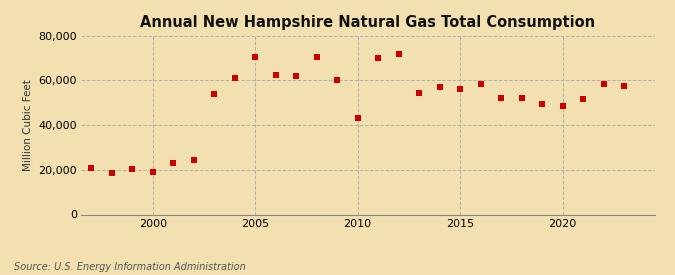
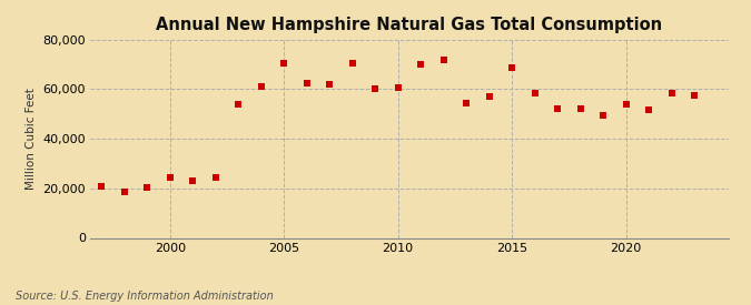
2000: 19,000 -> 24,500
2010: 43,000 -> 60,500
2015: 56,000 -> 68,500
2020: 48,500 -> 54,000
